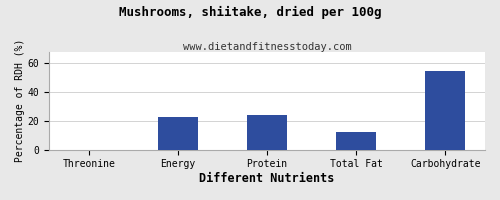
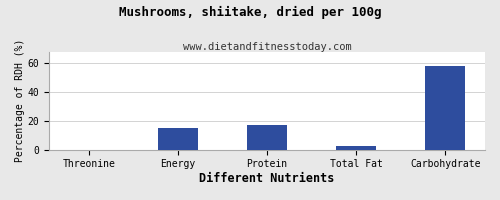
Energy: 23 -> 15
Protein: 24 -> 17
Total Fat: 12 -> 2
Carbohydrate: 55 -> 58
